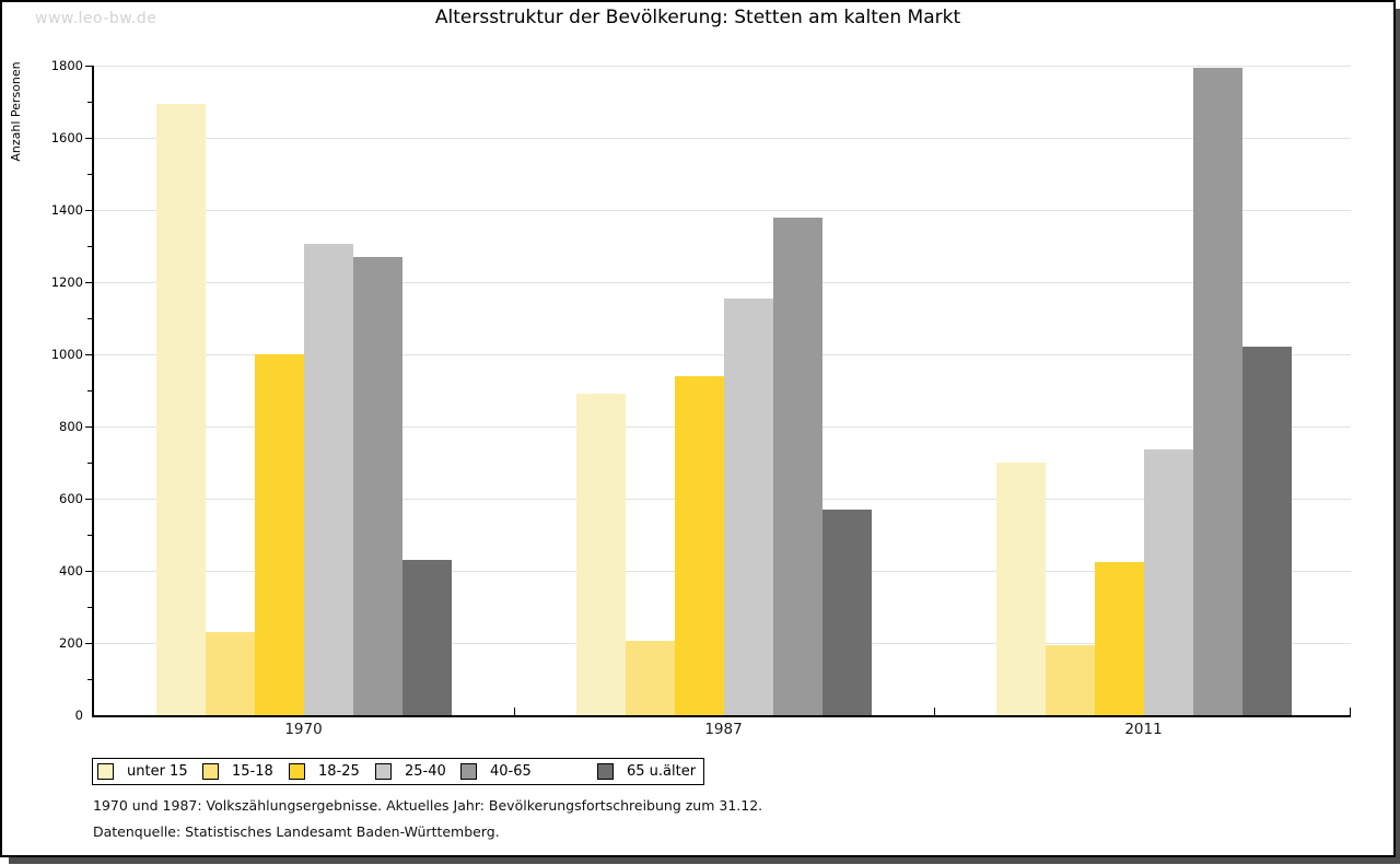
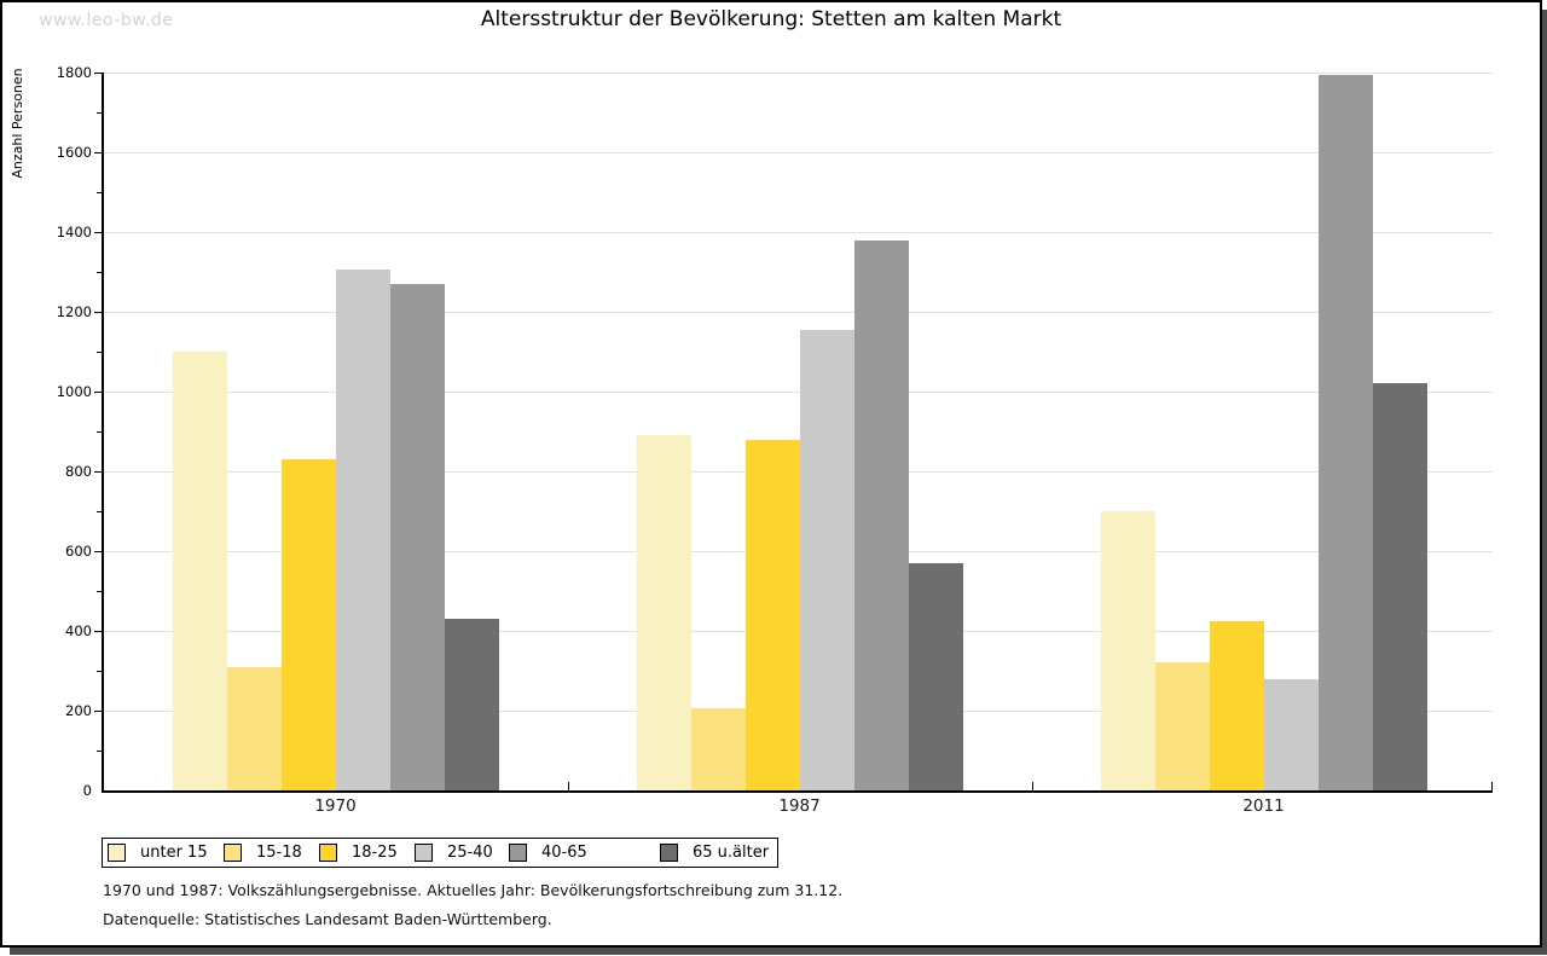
unter 15/1970: 1700 -> 1100
15-18/1970: 230 -> 310
18-25/1970: 1000 -> 830
18-25/1987: 940 -> 880
15-18/2011: 200 -> 320
25-40/2011: 740 -> 280
